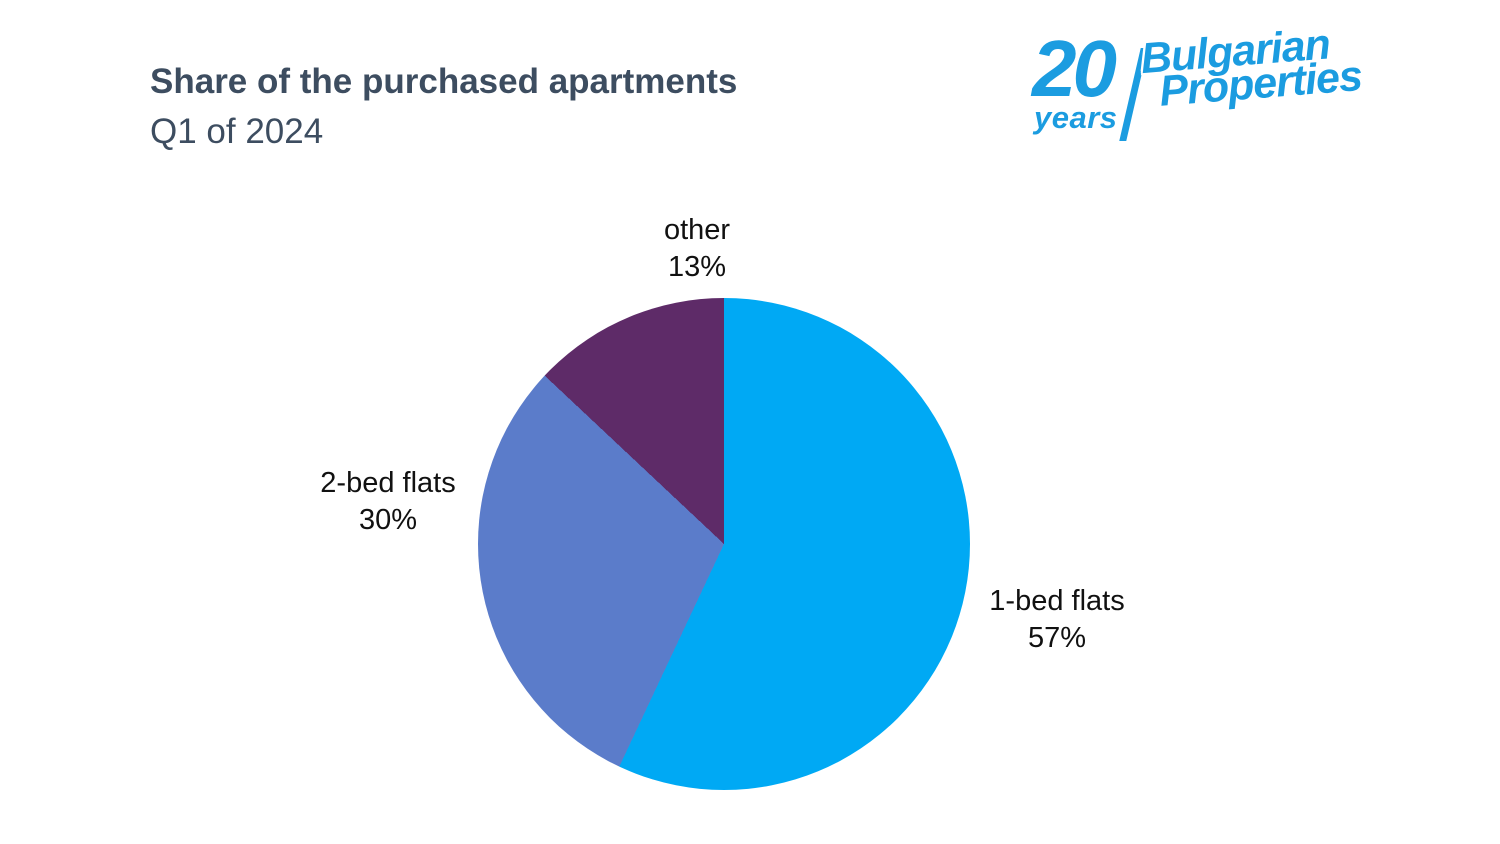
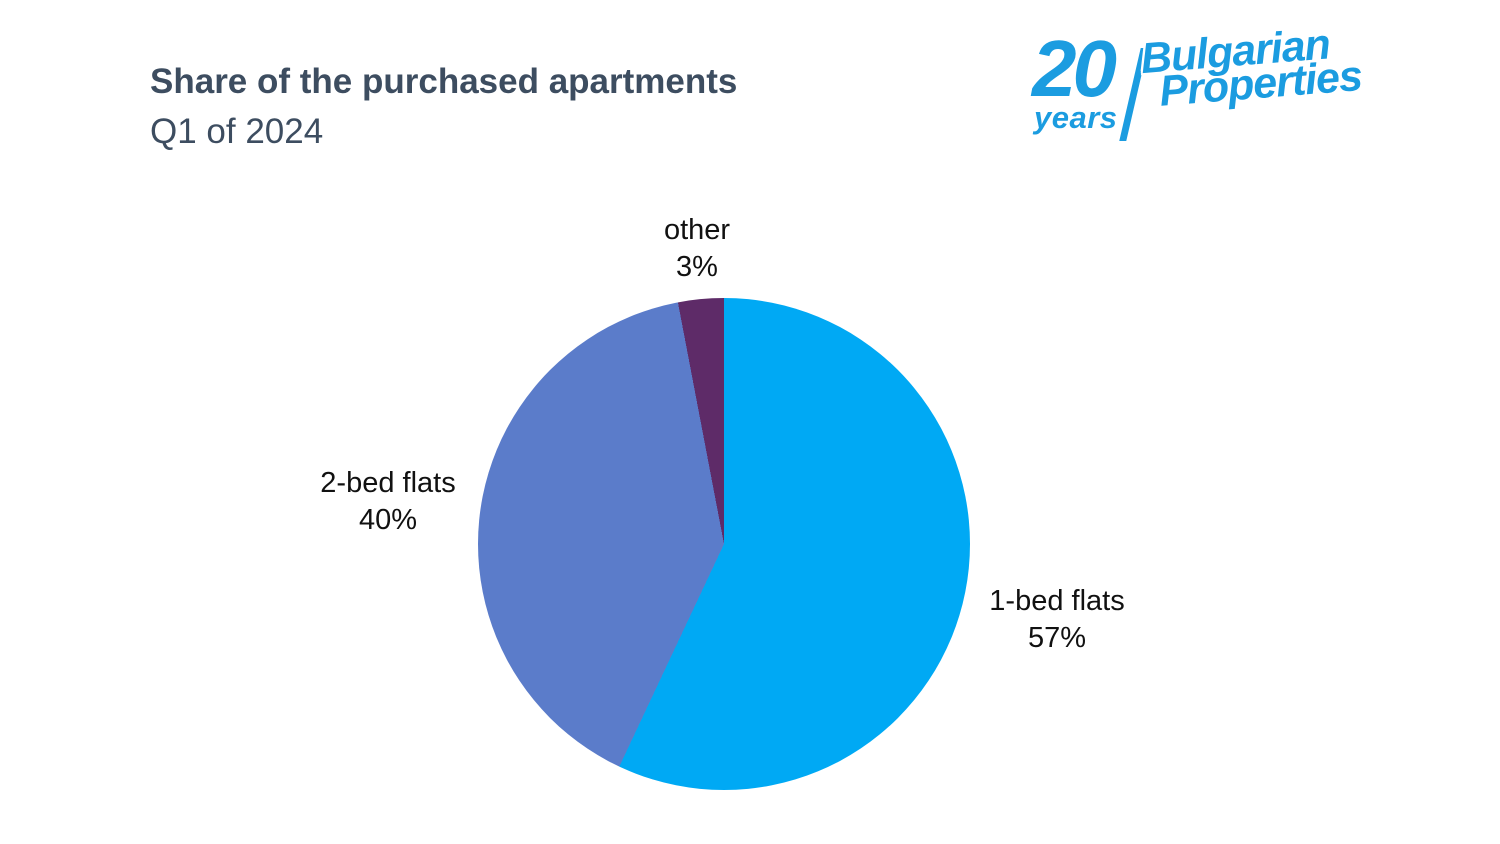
2-bed flats: 30% -> 40%
other: 13% -> 3%
